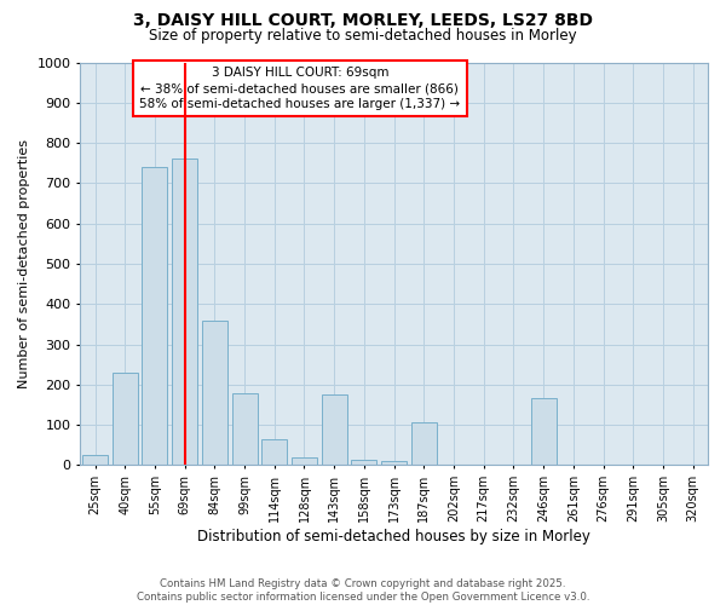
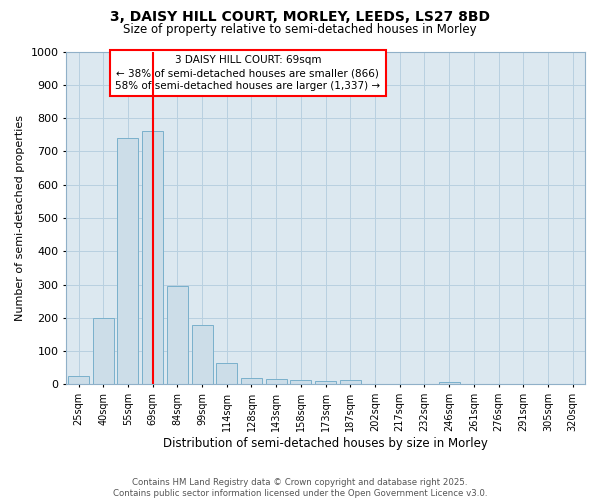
40sqm: 230 -> 200
84sqm: 360 -> 295
143sqm: 175 -> 15
187sqm: 105 -> 12
246sqm: 165 -> 7
